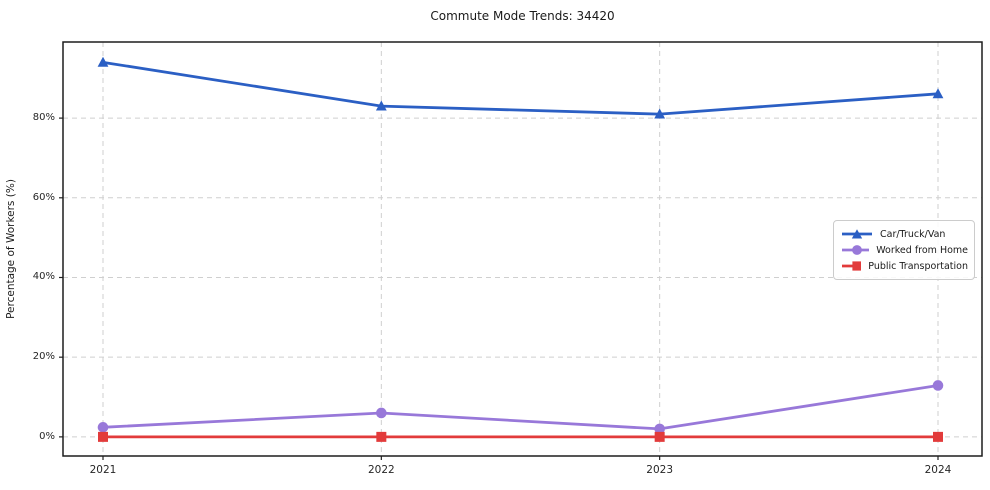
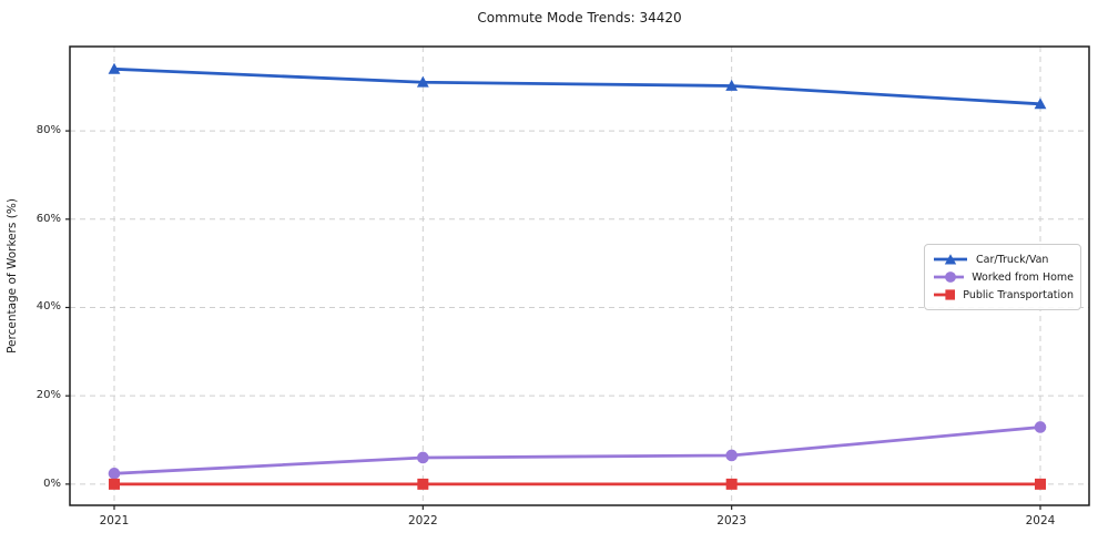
Car/Truck/Van/2022: 83% -> 91%
Car/Truck/Van/2023: 81% -> 90%
Worked from Home/2023: 2% -> 6%
